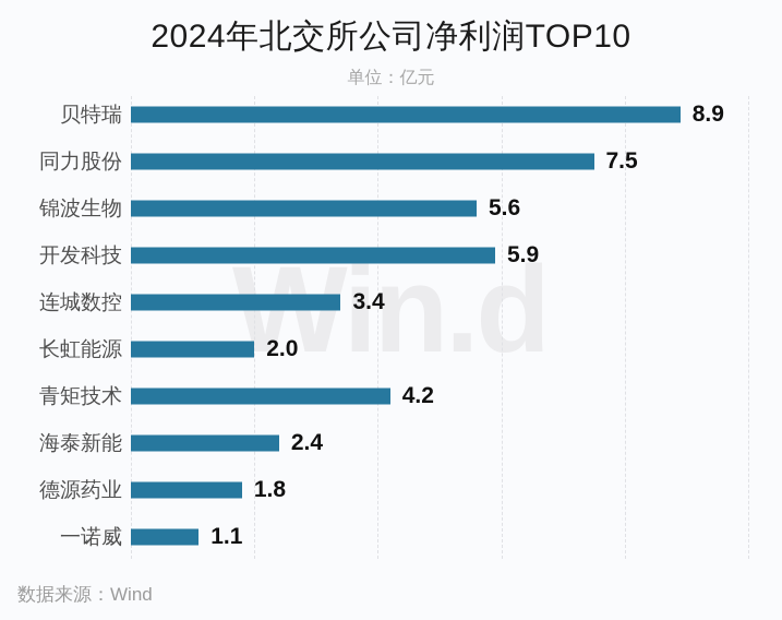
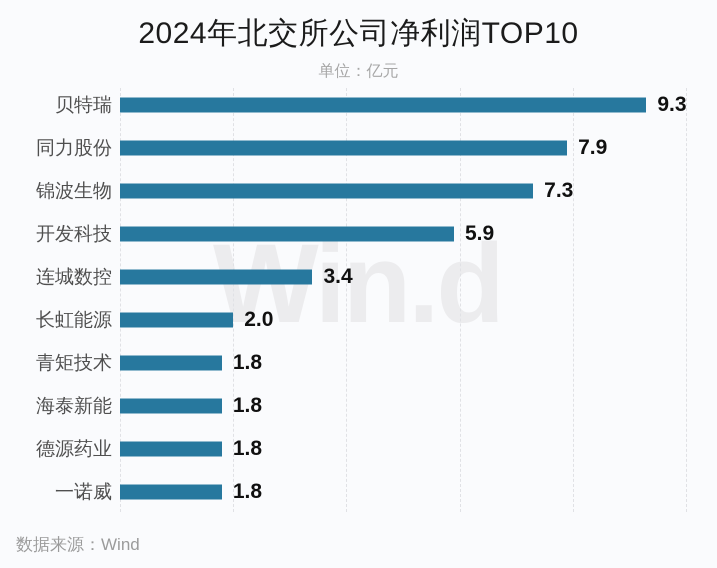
贝特瑞: 8.9 -> 9.3
同力股份: 7.5 -> 7.9
锦波生物: 5.6 -> 7.3
青矩技术: 4.2 -> 1.8
海泰新能: 2.4 -> 1.8
一诺威: 1.1 -> 1.8
